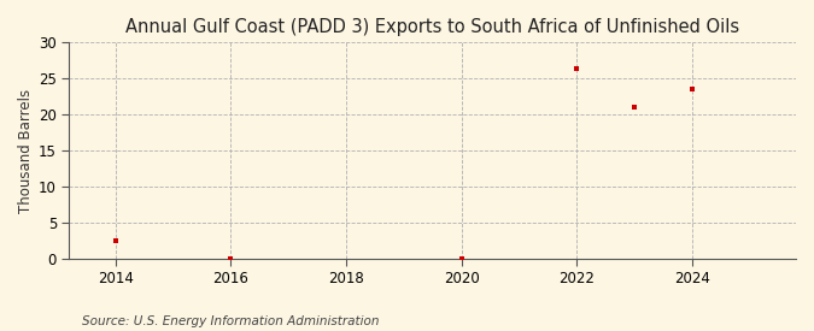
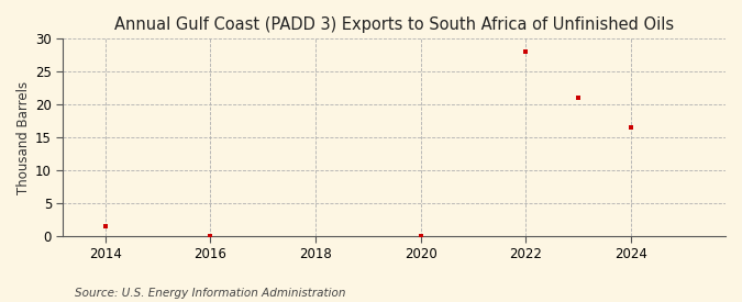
2014: 2.4 -> 1.5
2022: 26.4 -> 28.0
2024: 23.6 -> 16.5
